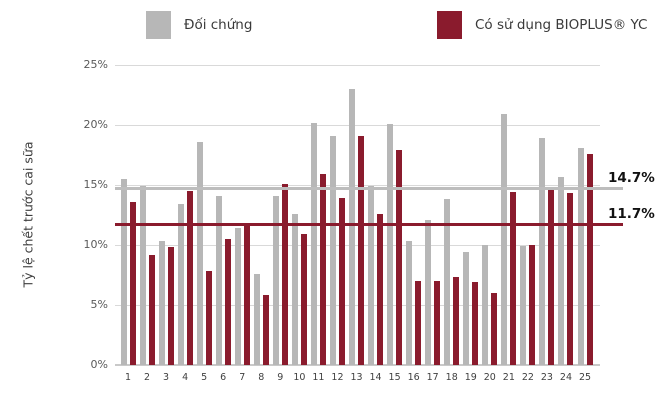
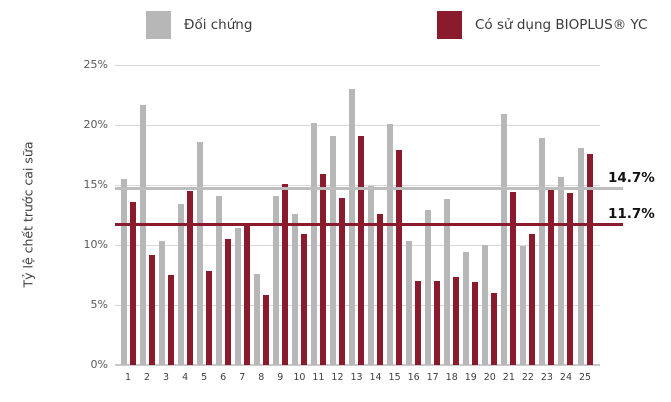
Đối chứng/2: 14.9% -> 21.7%
Có sử dụng BIOPLUS® YC/3: 9.8% -> 7.5%
Đối chứng/17: 12.1% -> 12.9%
Có sử dụng BIOPLUS® YC/22: 10.0% -> 10.9%
